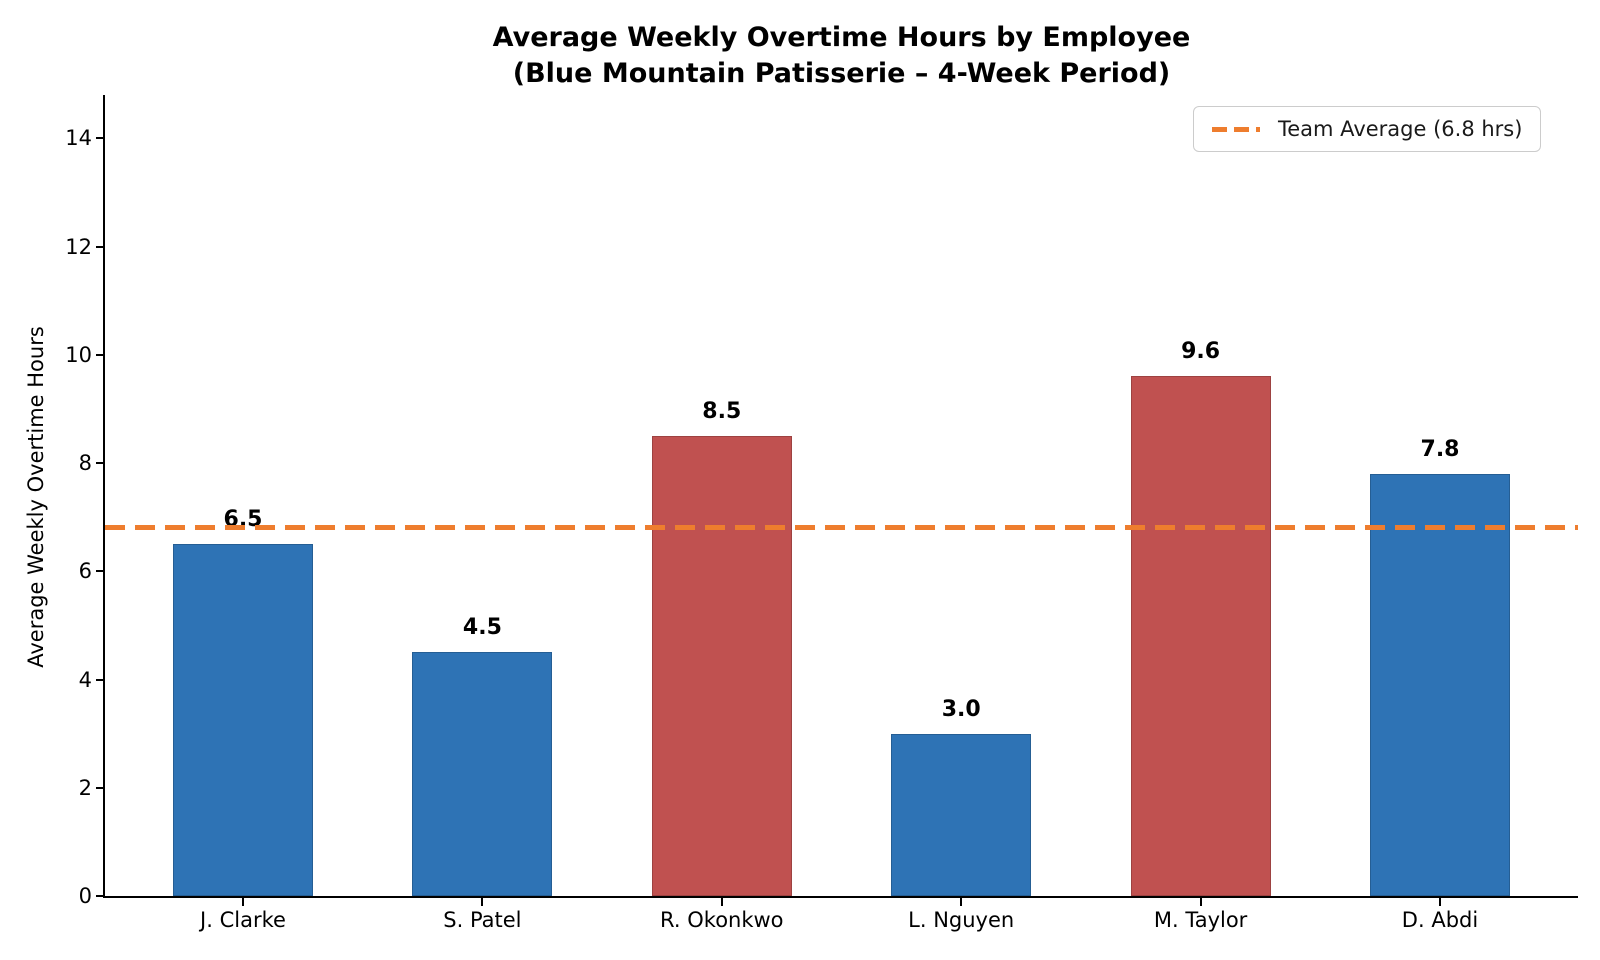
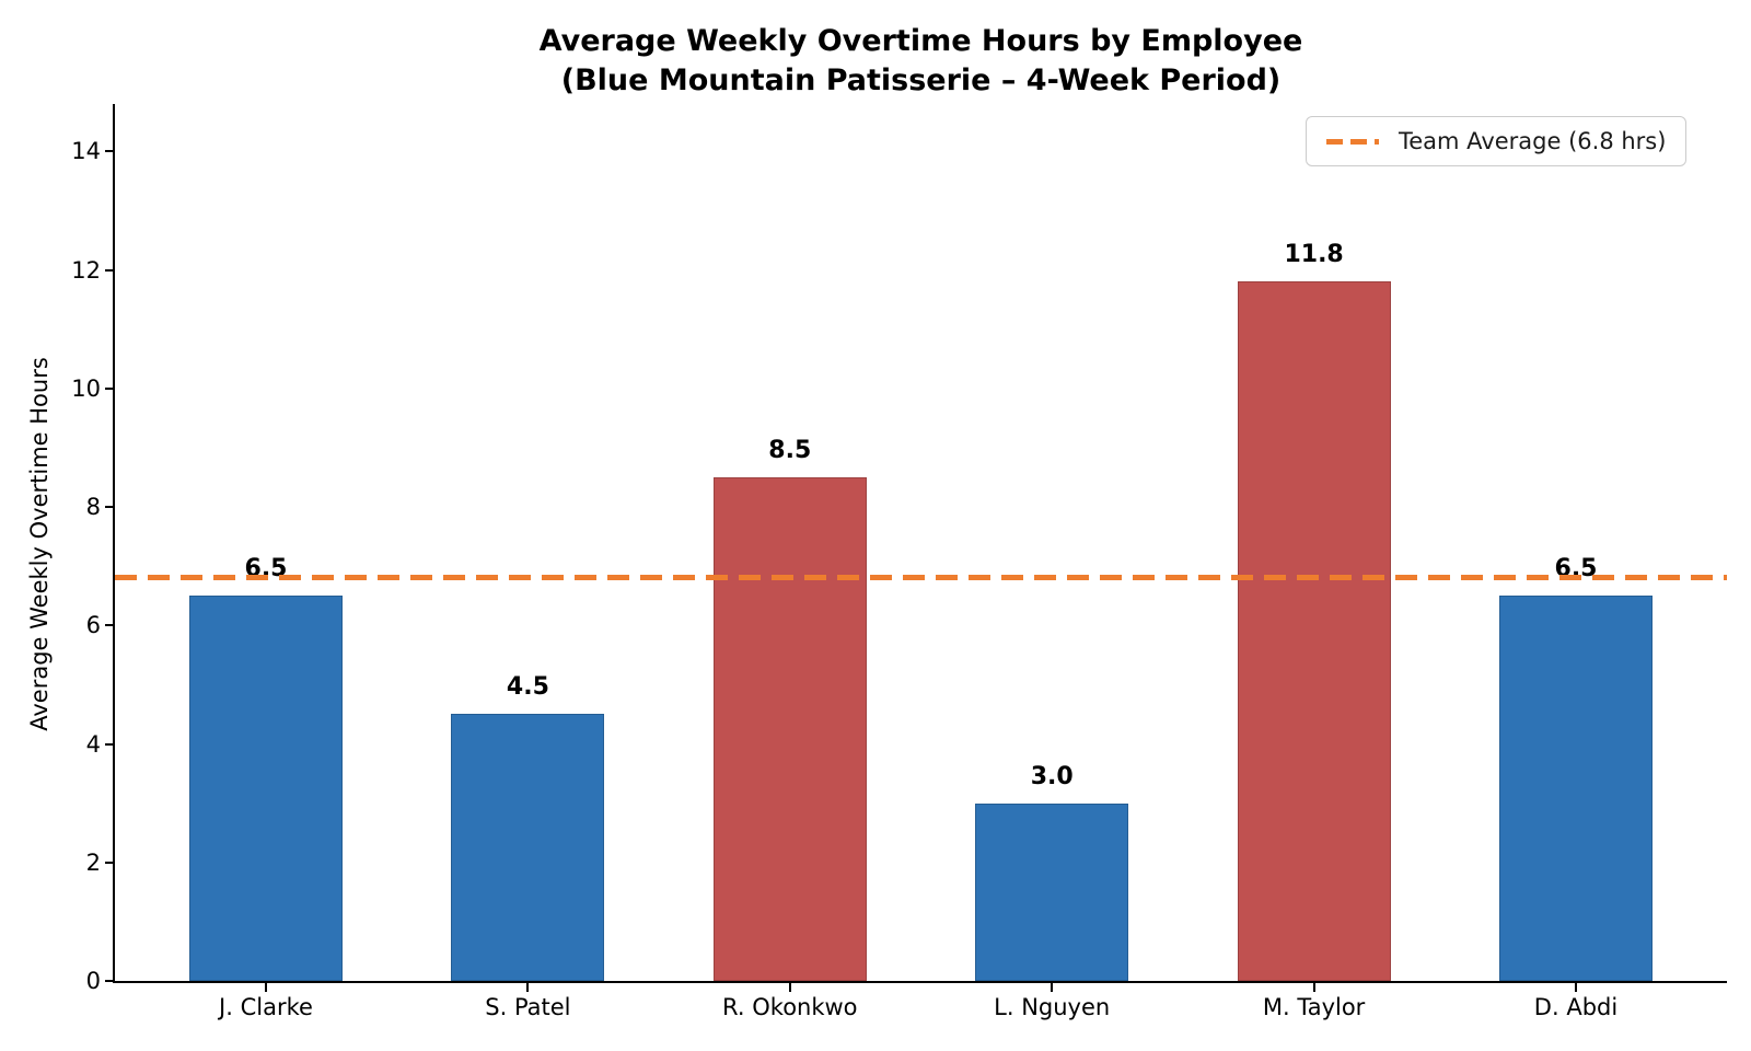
M. Taylor: 9.6 -> 11.8
D. Abdi: 7.8 -> 6.5
